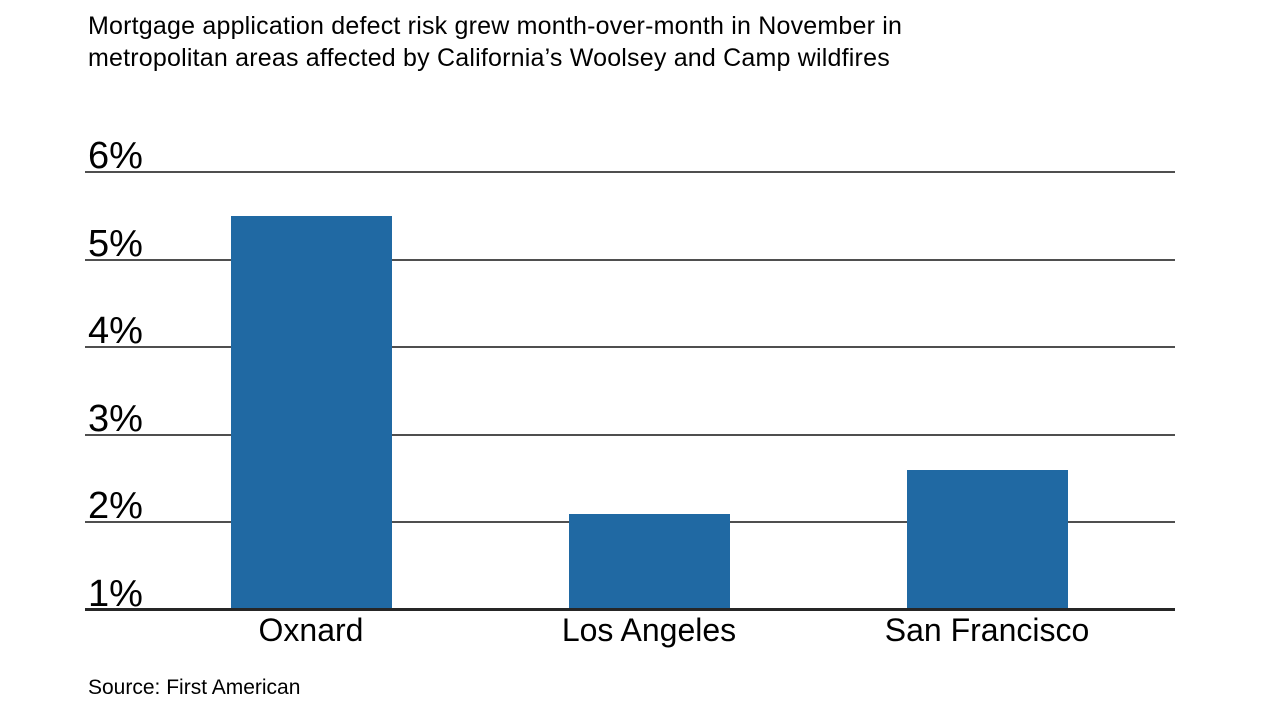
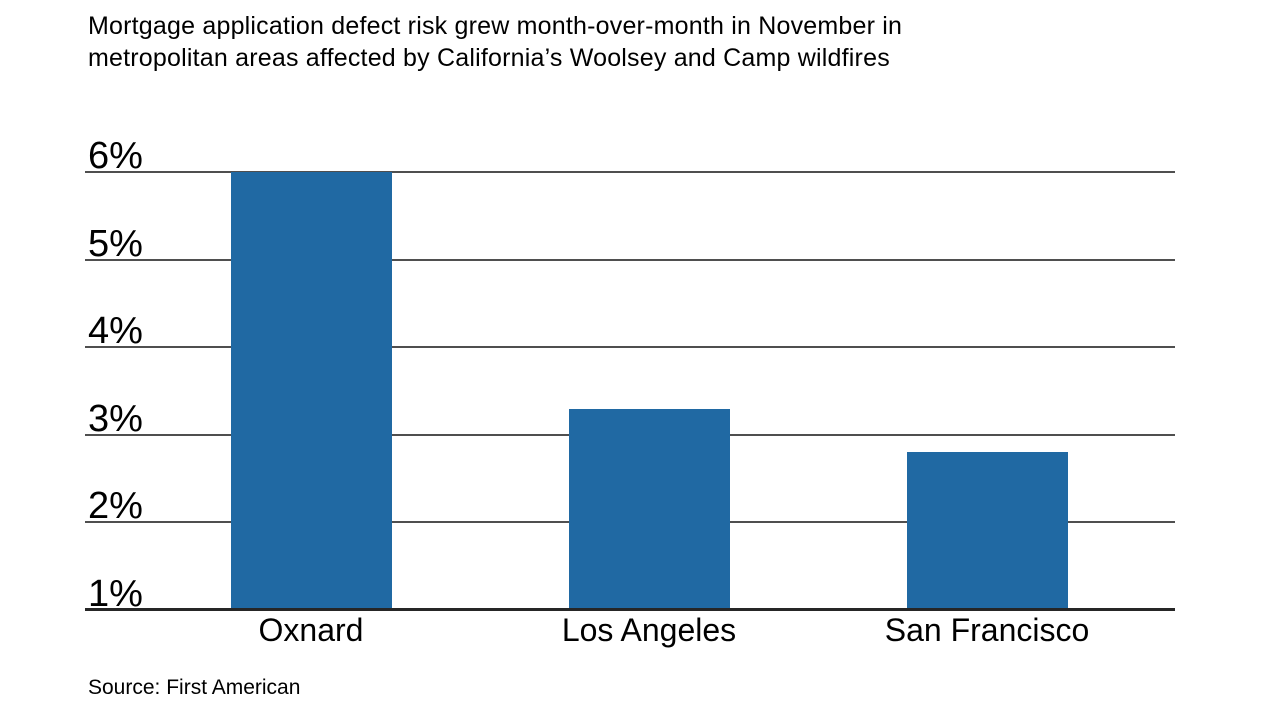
Oxnard: 5.5% -> 6.0%
Los Angeles: 2.1% -> 3.3%
San Francisco: 2.6% -> 2.8%
